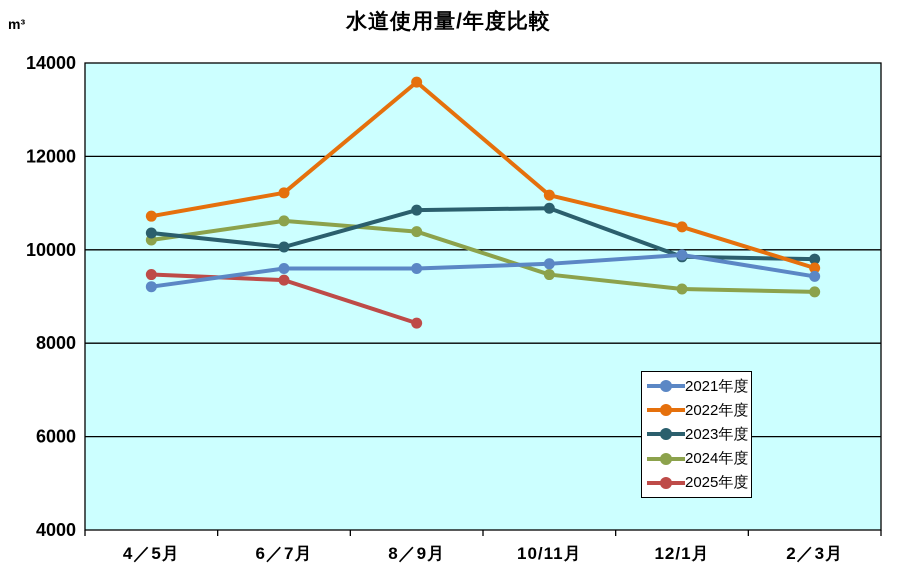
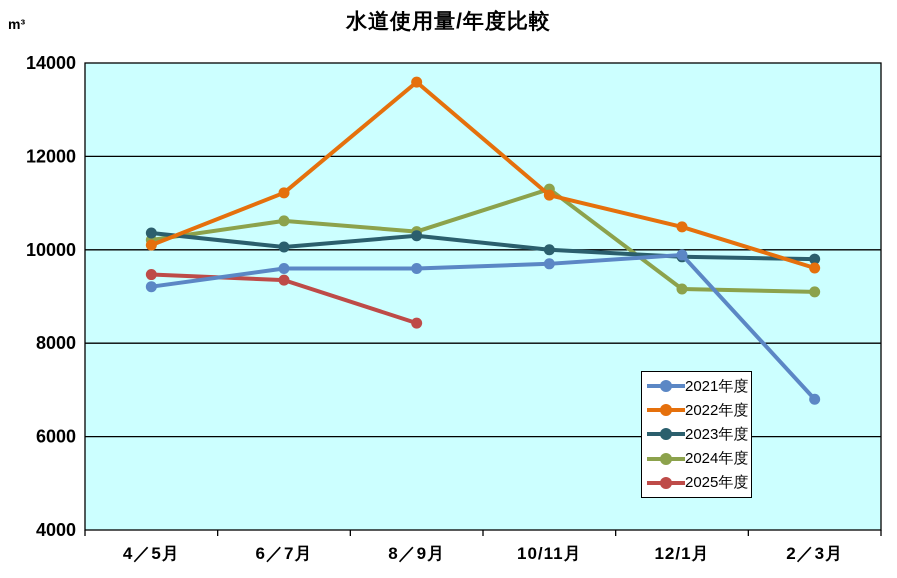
2022年度/4／5月: 10700 -> 10100
2023年度/8／9月: 10800 -> 10300
2024年度/10/11月: 9500 -> 11300
2023年度/10/11月: 10900 -> 10000
2021年度/2／3月: 9400 -> 6800
